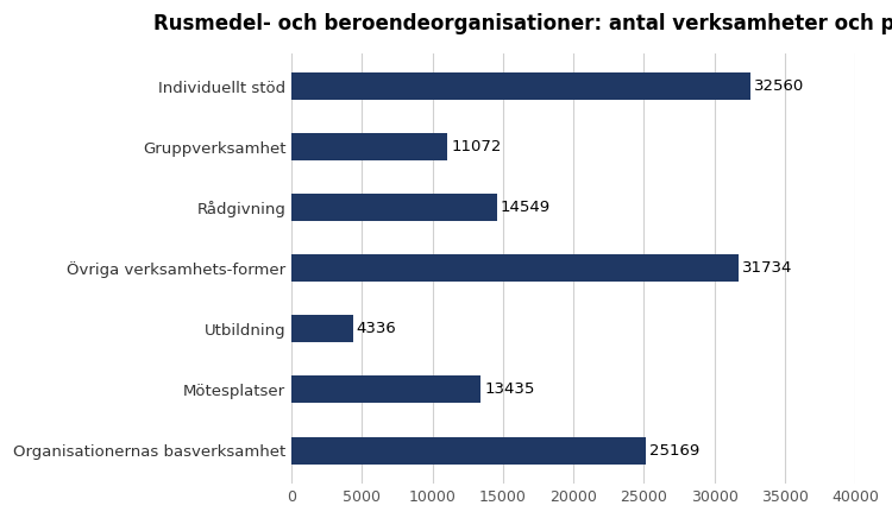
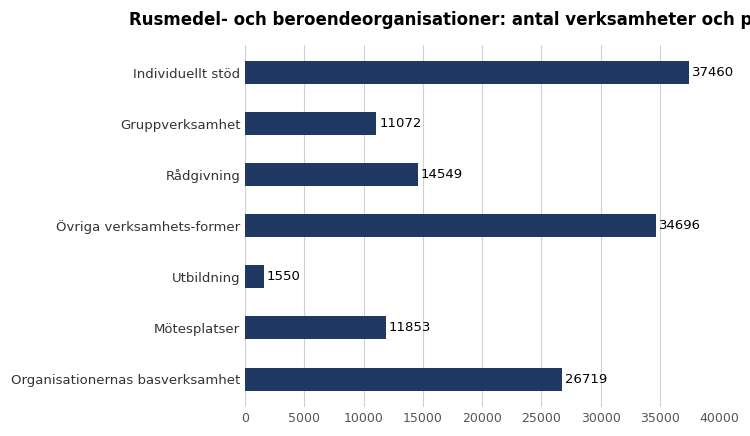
Individuellt stöd: 32560 -> 37460
Övriga verksamhets-former: 31734 -> 34696
Utbildning: 4336 -> 1550
Mötesplatser: 13435 -> 11853
Organisationernas basverksamhet: 25169 -> 26719
